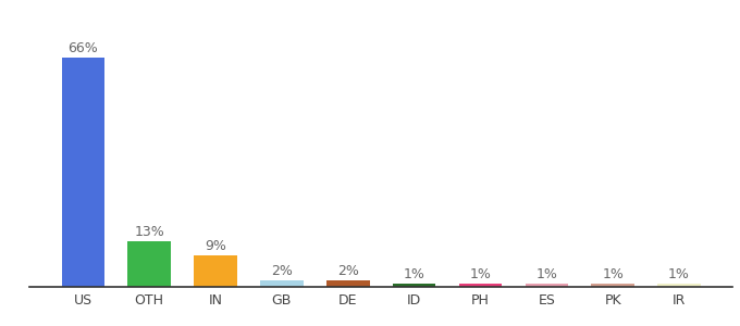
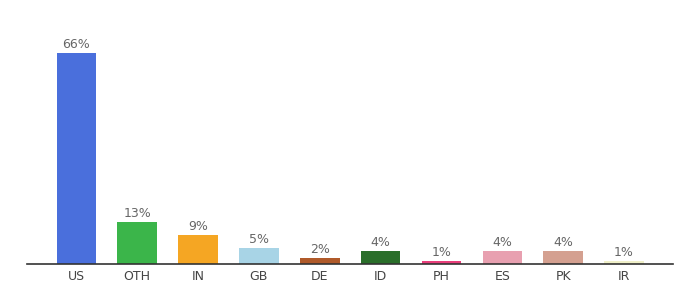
GB: 2% -> 5%
ID: 1% -> 4%
ES: 1% -> 4%
PK: 1% -> 4%
